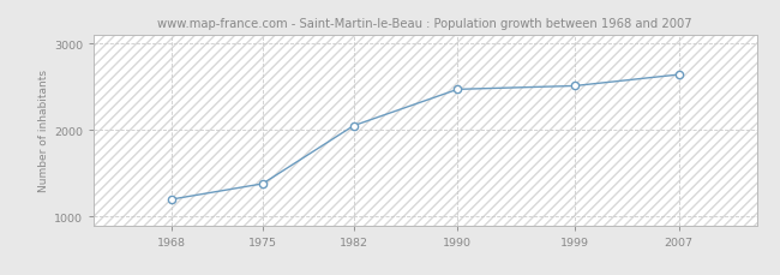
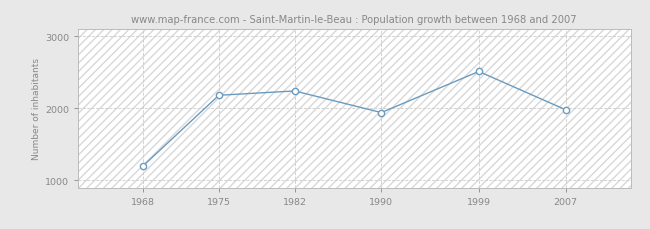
1975: 1380 -> 2180
1982: 2050 -> 2240
1990: 2470 -> 1940
2007: 2640 -> 1980
